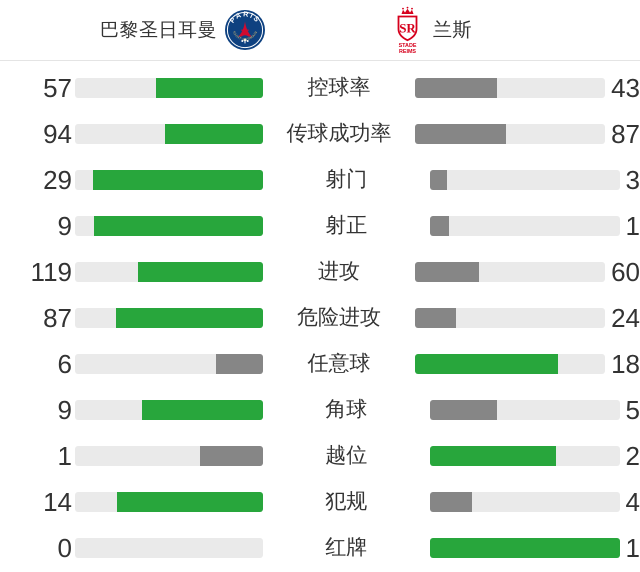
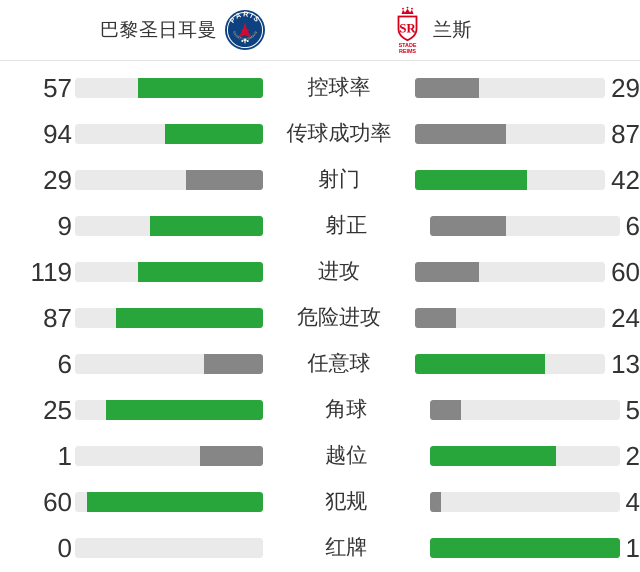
兰斯/控球率: 43 -> 29
兰斯/射门: 3 -> 42
兰斯/射正: 1 -> 6
兰斯/任意球: 18 -> 13
巴黎圣日耳曼/角球: 9 -> 25
巴黎圣日耳曼/犯规: 14 -> 60
